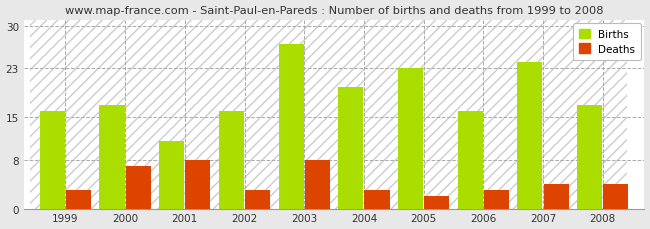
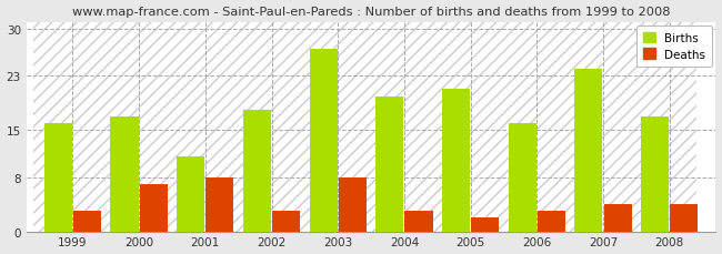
Births/2002: 16 -> 18
Births/2005: 23 -> 21
